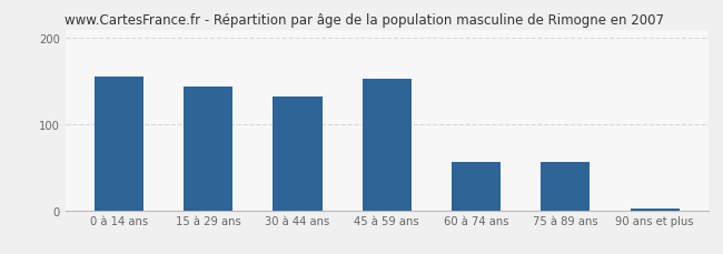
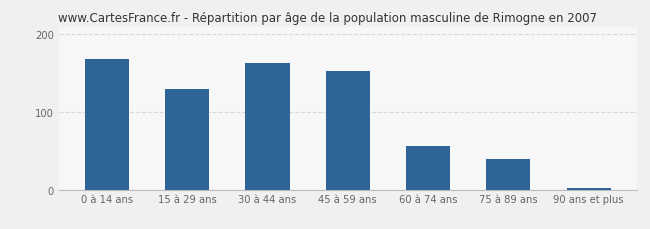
0 à 14 ans: 156 -> 168
15 à 29 ans: 144 -> 130
30 à 44 ans: 132 -> 163
75 à 89 ans: 56 -> 40
